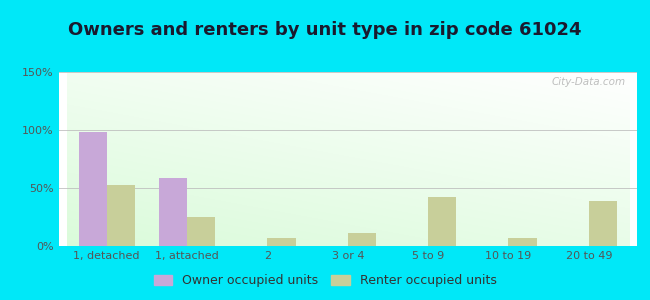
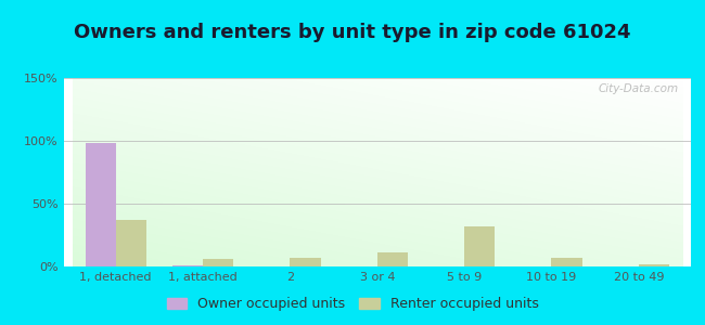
Renter occupied units/1, detached: 53% -> 37%
Owner occupied units/1, attached: 59% -> 1%
Renter occupied units/1, attached: 25% -> 6%
Renter occupied units/5 to 9: 42% -> 32%
Renter occupied units/20 to 49: 39% -> 2%
